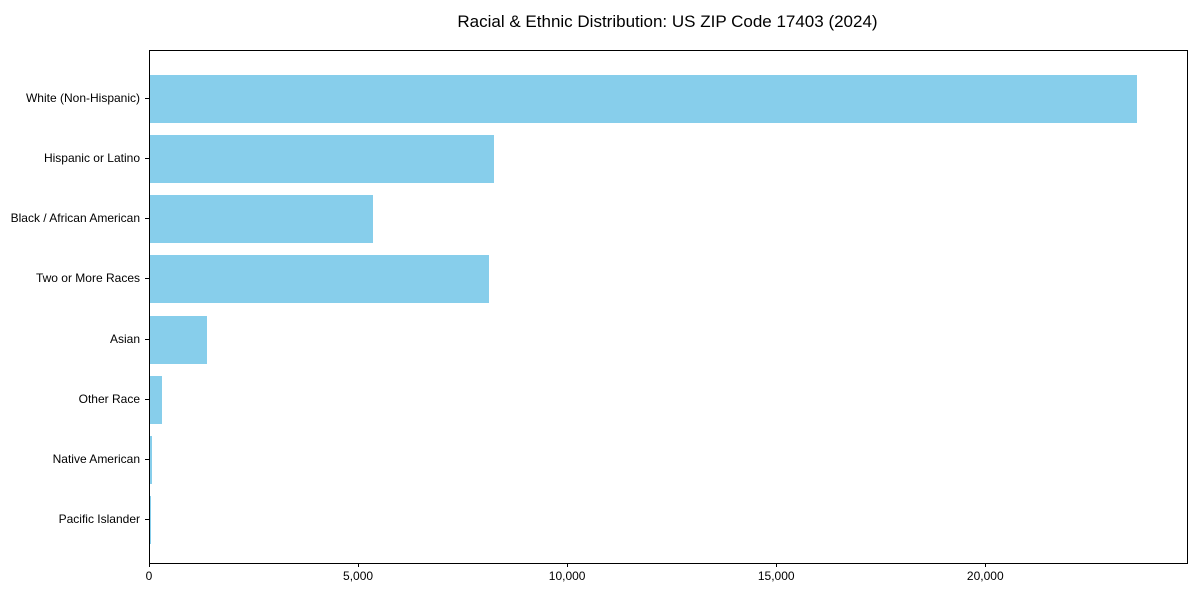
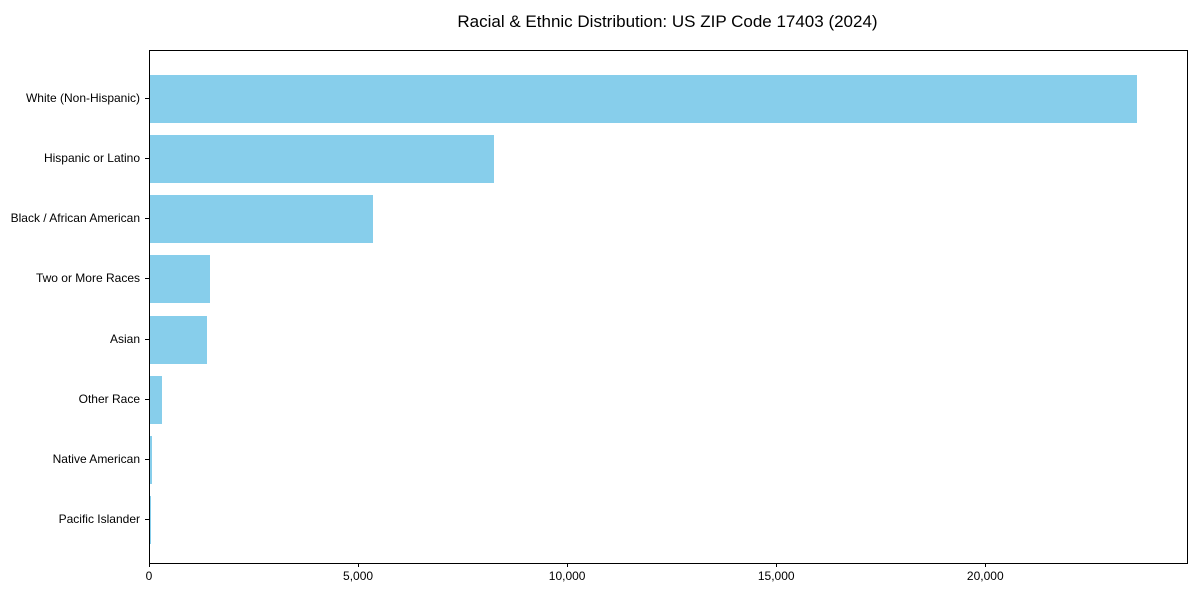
Two or More Races: 8100 -> 1400
